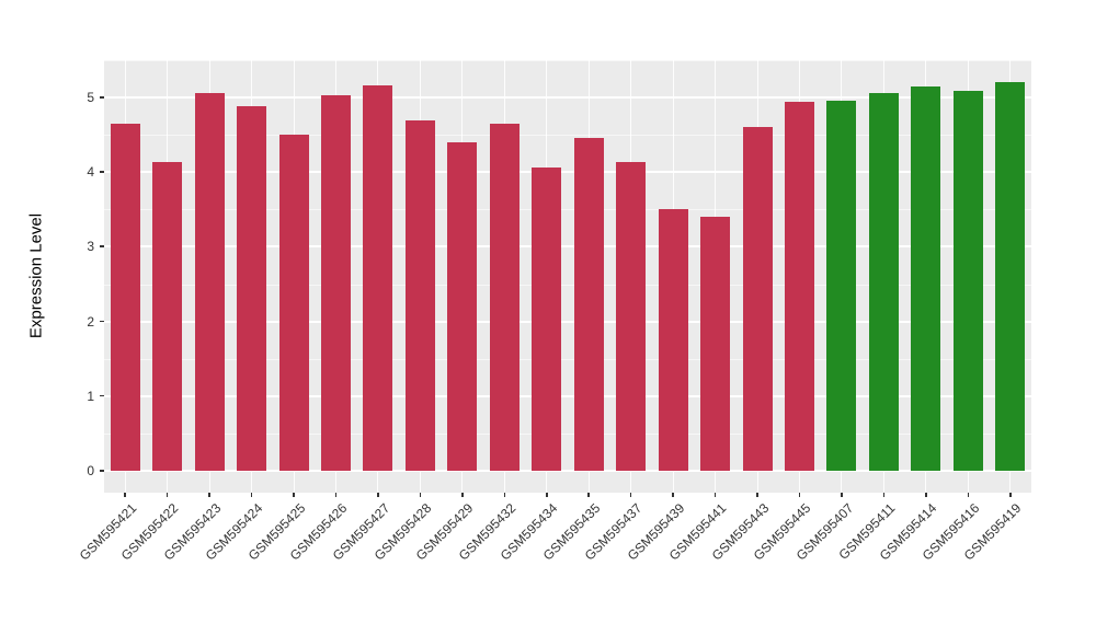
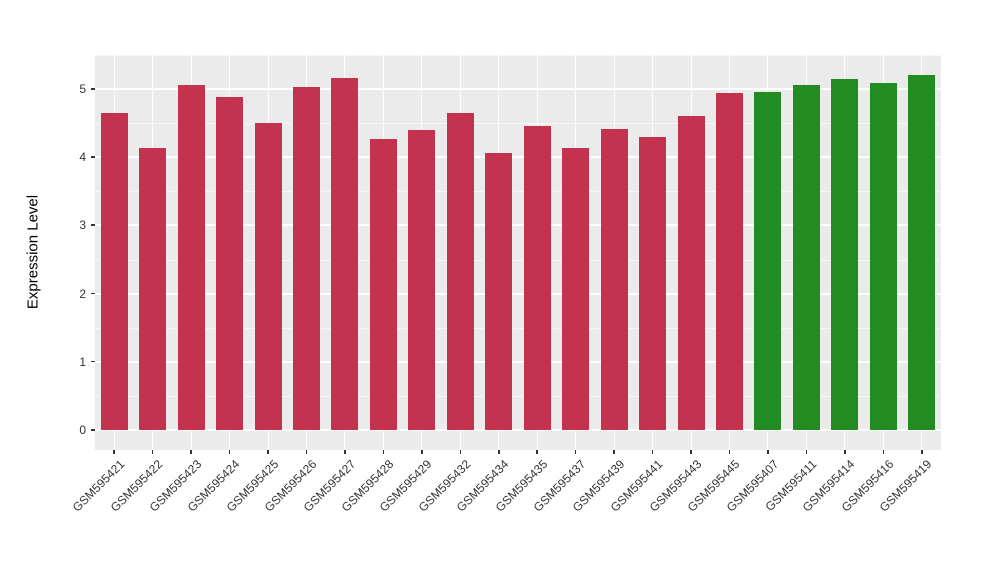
GSM595428: 4.7 -> 4.3
GSM595439: 3.5 -> 4.4
GSM595441: 3.4 -> 4.3
